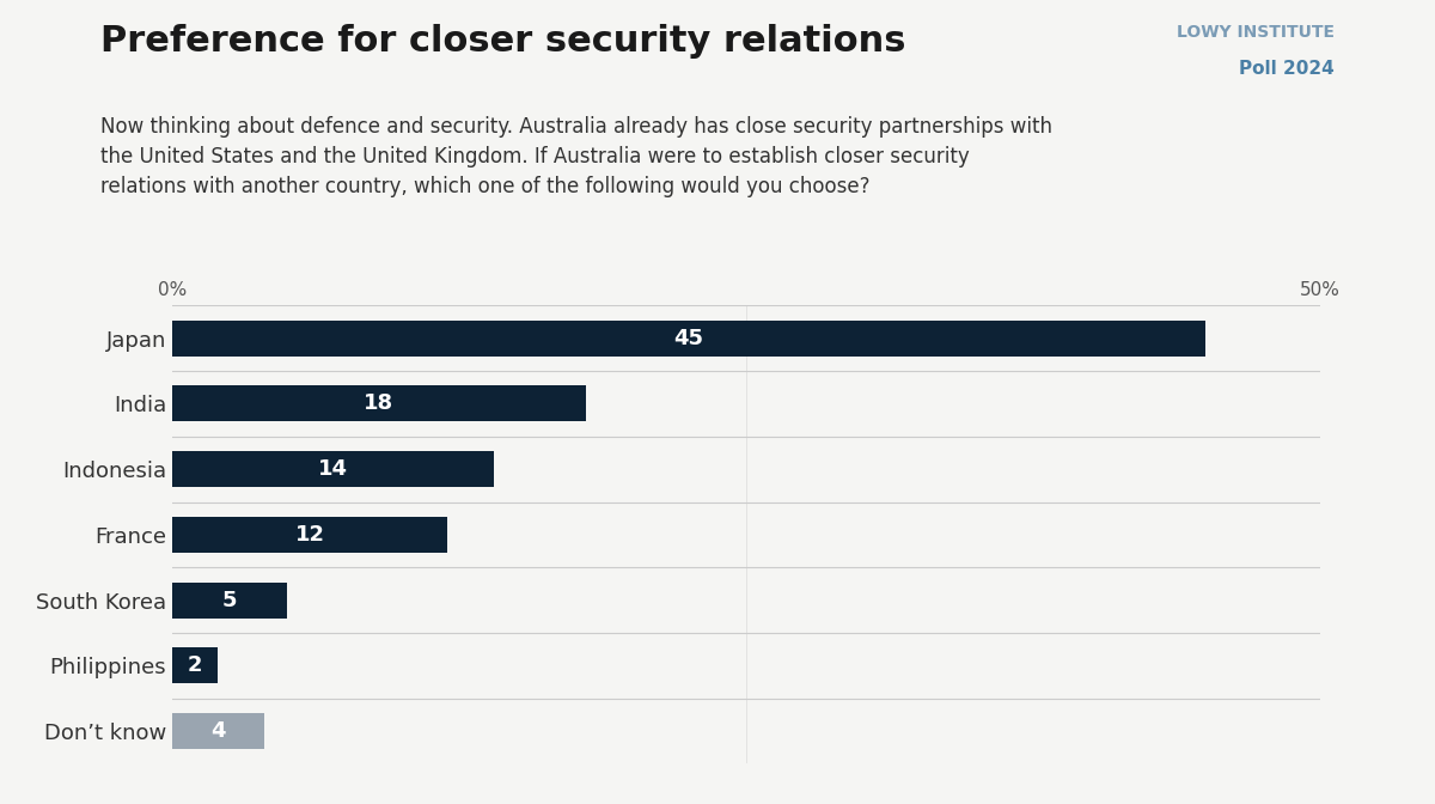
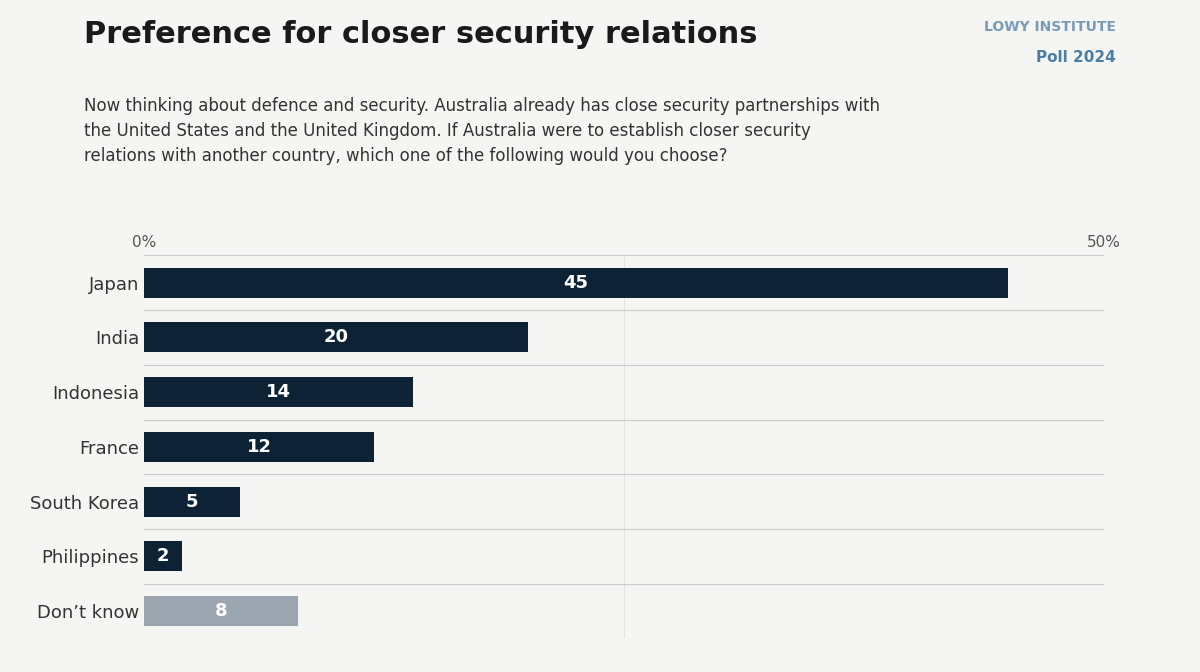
India: 18 -> 20
Don’t know: 4 -> 8
